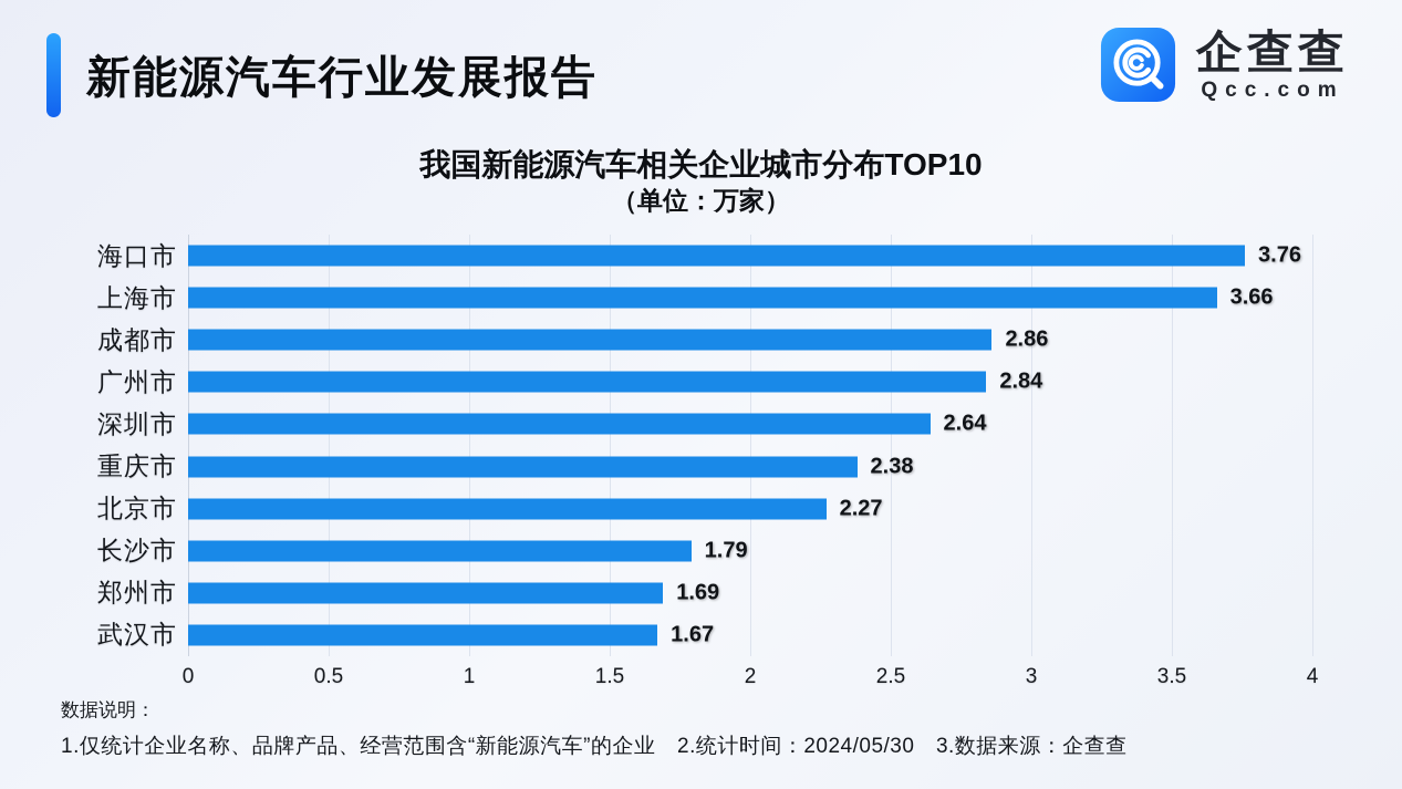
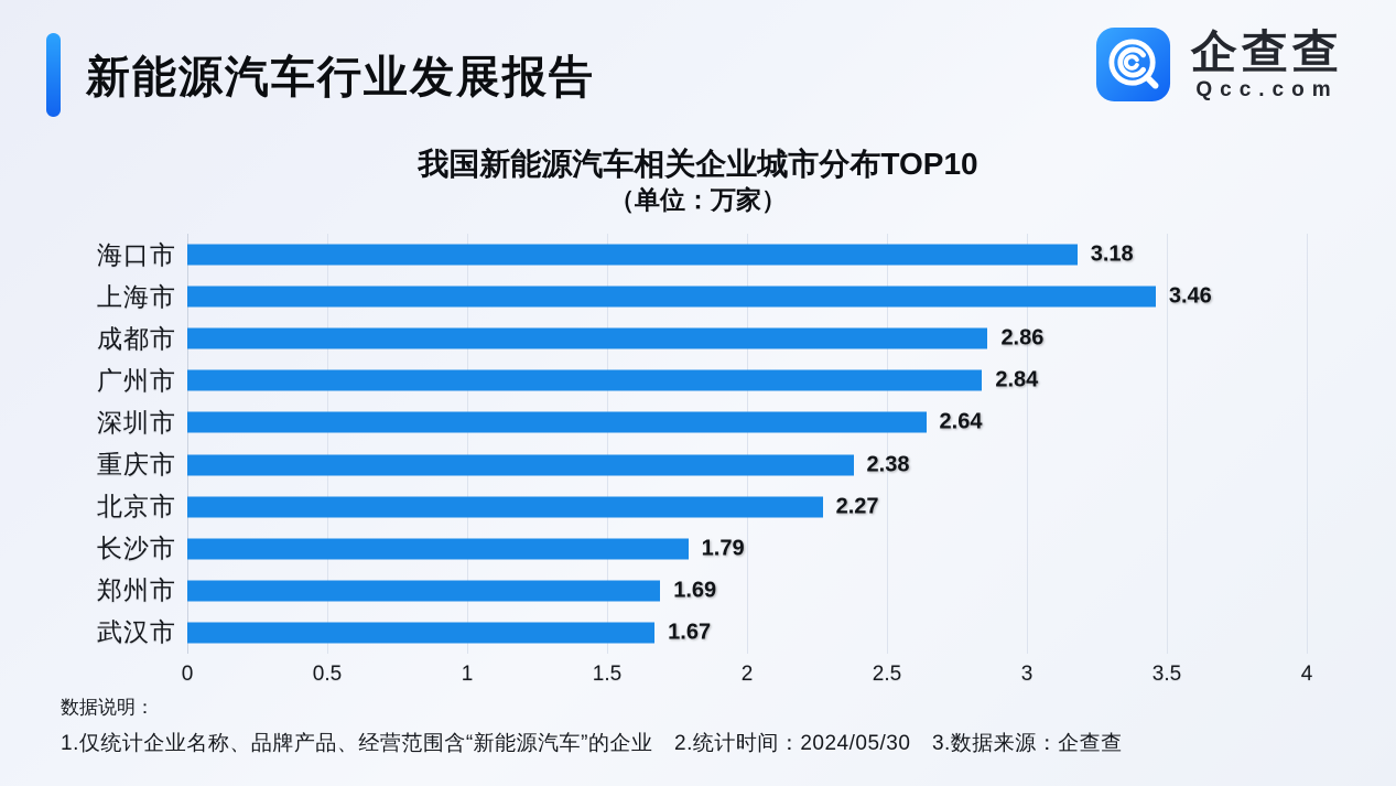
海口市: 3.76 -> 3.18
上海市: 3.66 -> 3.46
